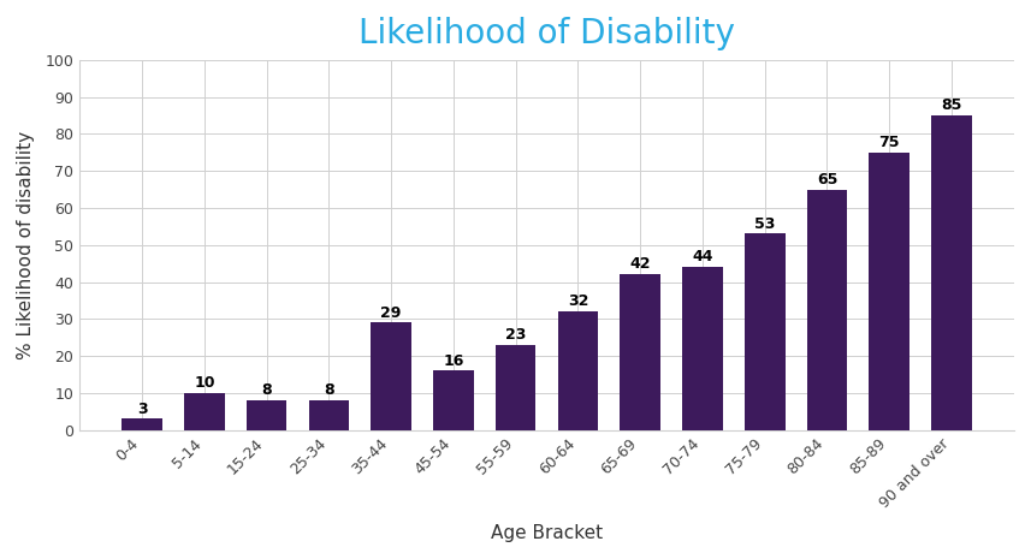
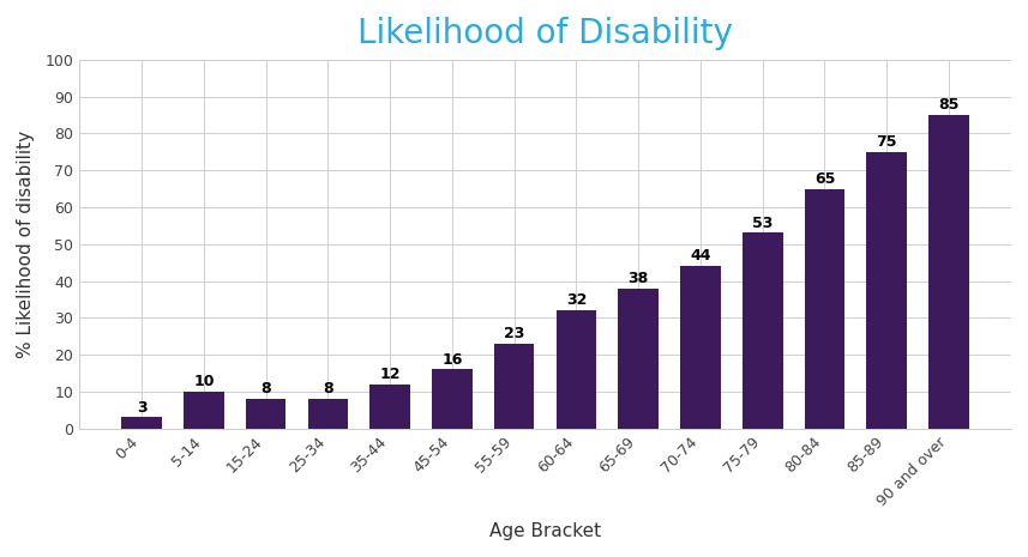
35-44: 29 -> 12
65-69: 42 -> 38
